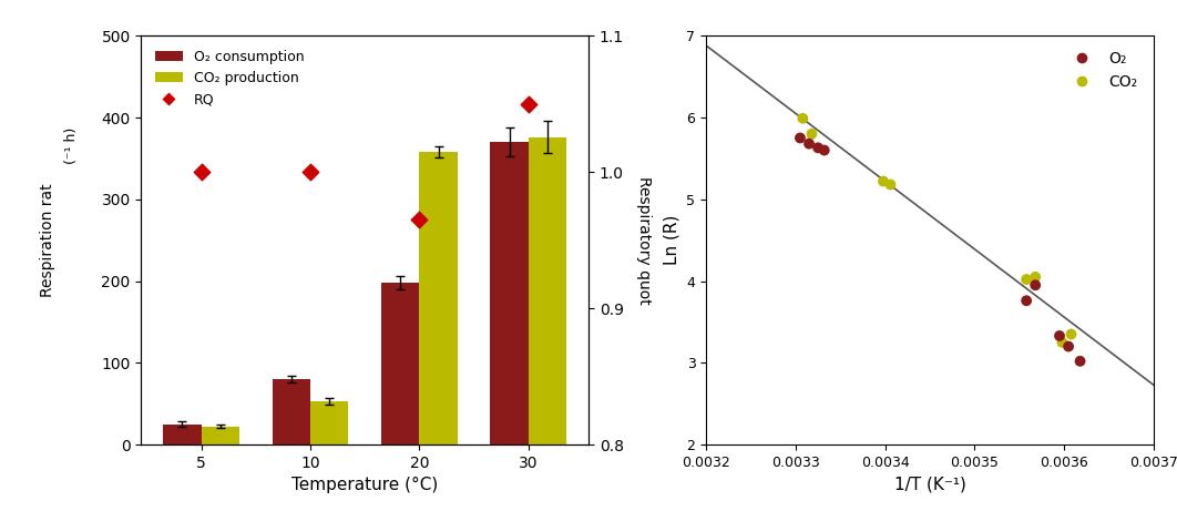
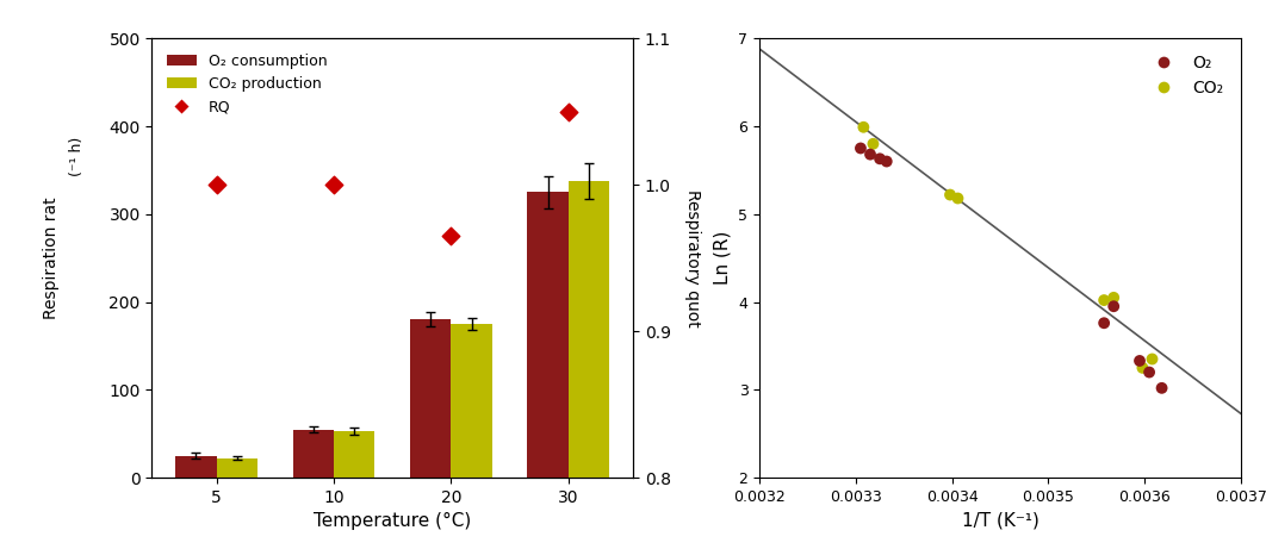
O₂ consumption/10: 80 -> 55
O₂ consumption/20: 198 -> 180
CO₂ production/20: 358 -> 175
O₂ consumption/30: 370 -> 325
CO₂ production/30: 376 -> 338
